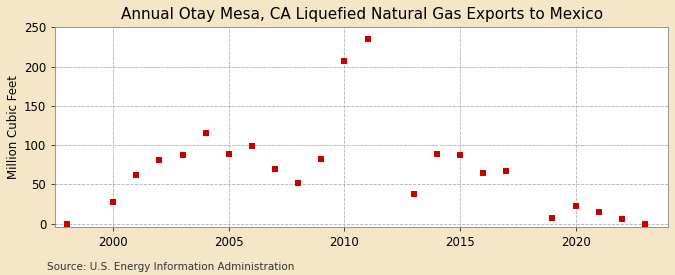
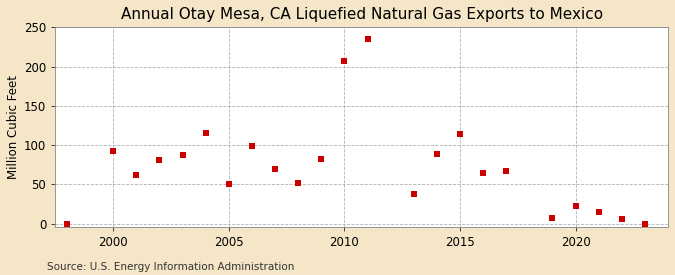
2000: 27 -> 92
2005: 89 -> 50
2015: 87 -> 114
